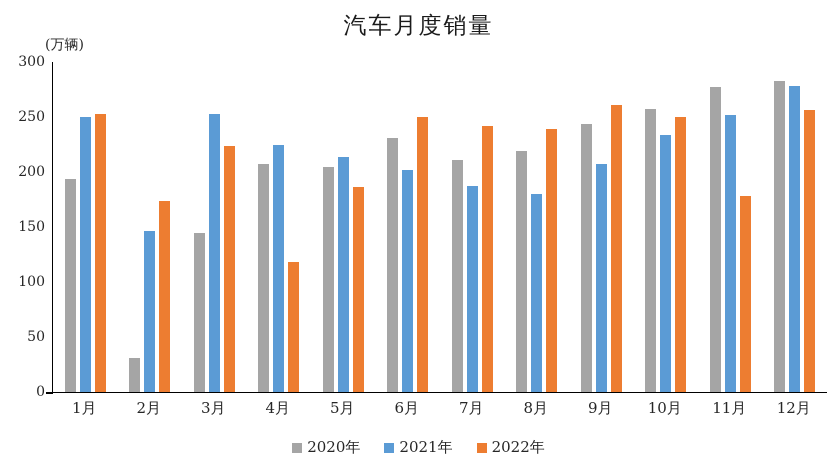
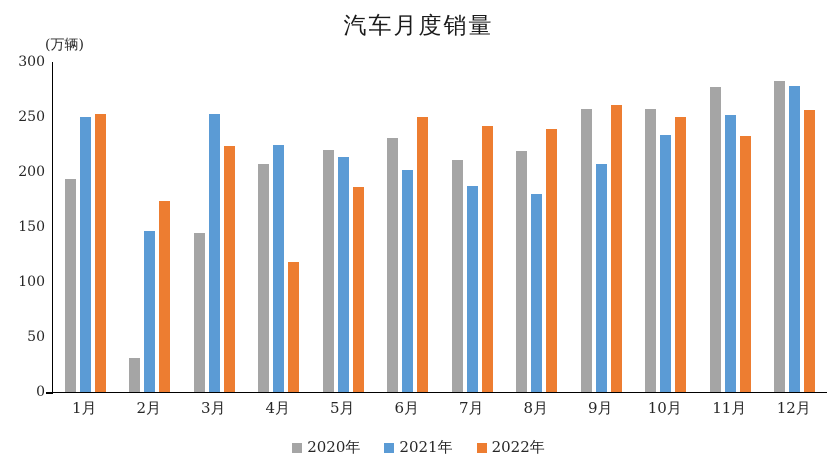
2020年/5月: 205 -> 220
2020年/9月: 244 -> 257
2022年/11月: 178 -> 233
